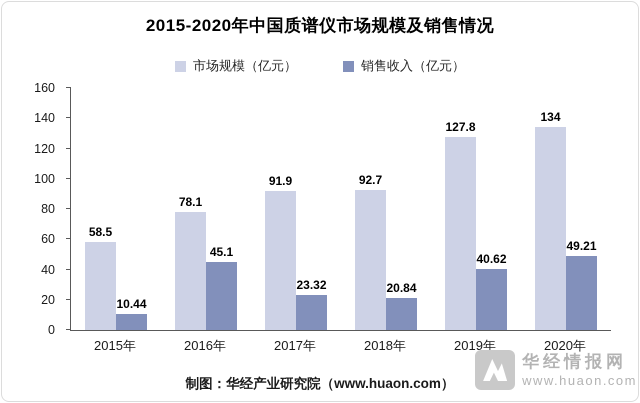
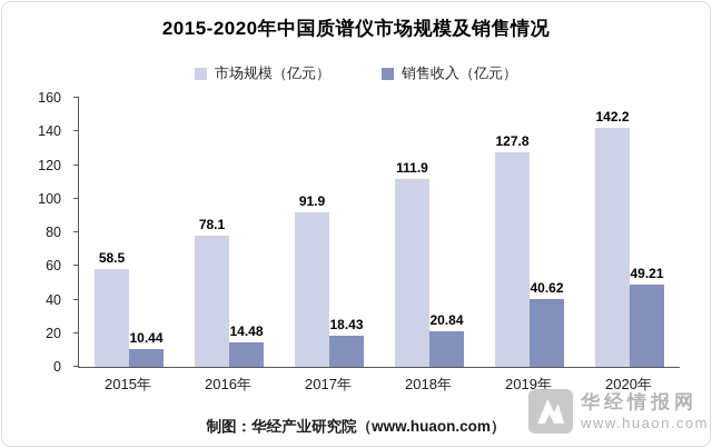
销售收入（亿元）/2016年: 45.1 -> 14.48
销售收入（亿元）/2017年: 23.32 -> 18.43
市场规模（亿元）/2018年: 92.7 -> 111.9
市场规模（亿元）/2020年: 134 -> 142.2
